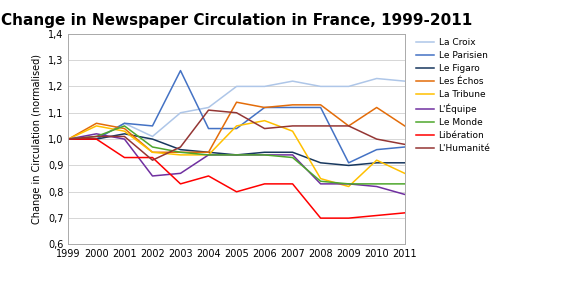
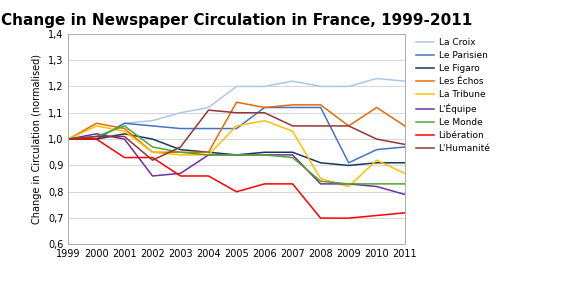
La Croix/2002: 1,01 -> 1,07
Le Parisien/2003: 1,26 -> 1,04
Libération/2003: 0,83 -> 0,86
L'Humanité/2006: 1,04 -> 1,10
